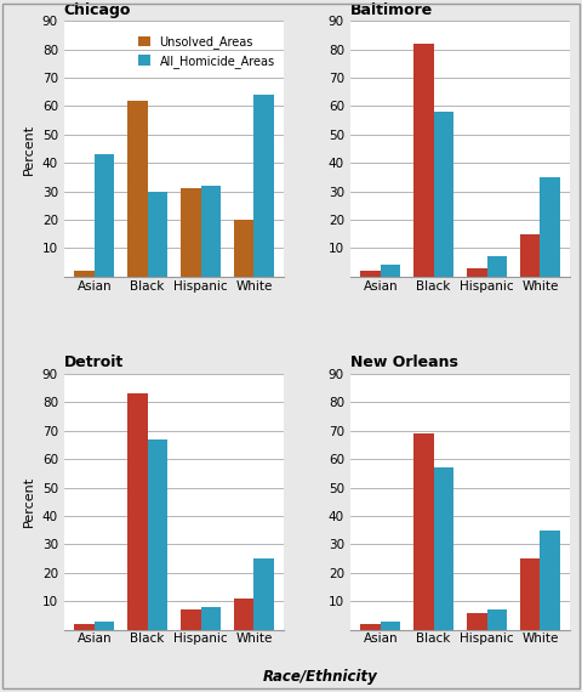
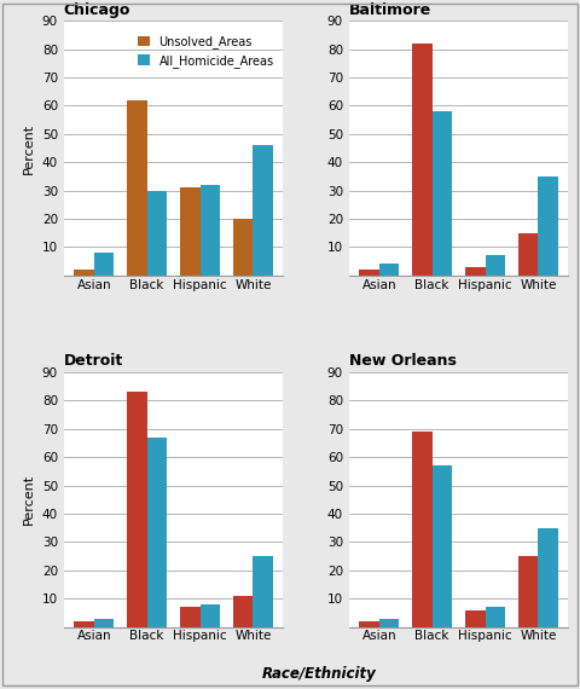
Chicago/All_Homicide_Areas/Asian: 43 -> 8
Chicago/All_Homicide_Areas/White: 64 -> 46
